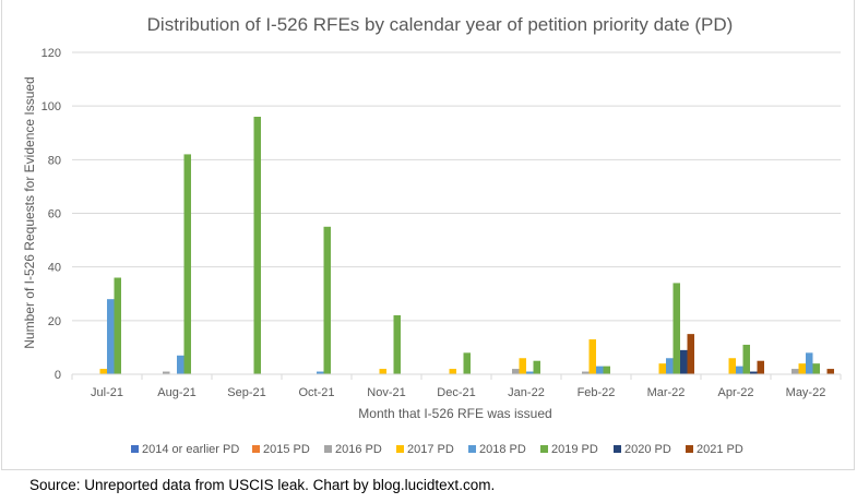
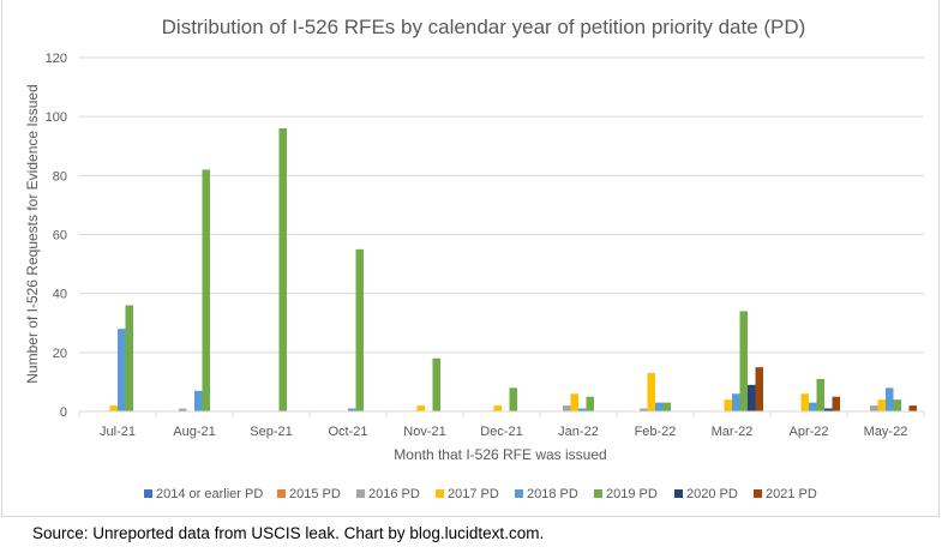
2019 PD/Nov-21: 22 -> 18
